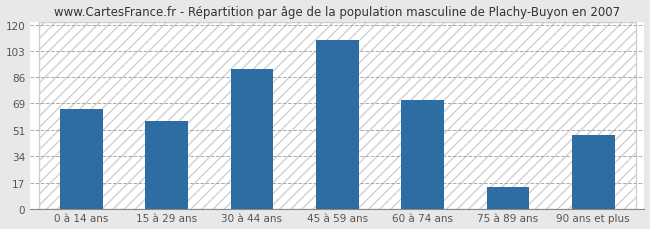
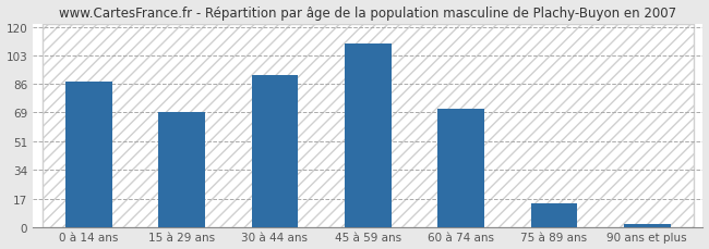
0 à 14 ans: 65 -> 87
15 à 29 ans: 57 -> 69
90 ans et plus: 48 -> 2
